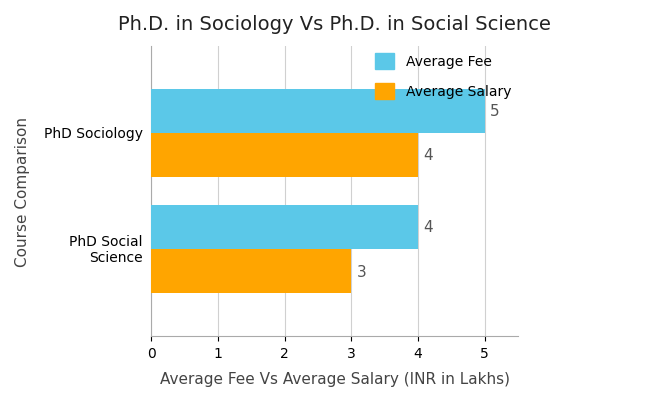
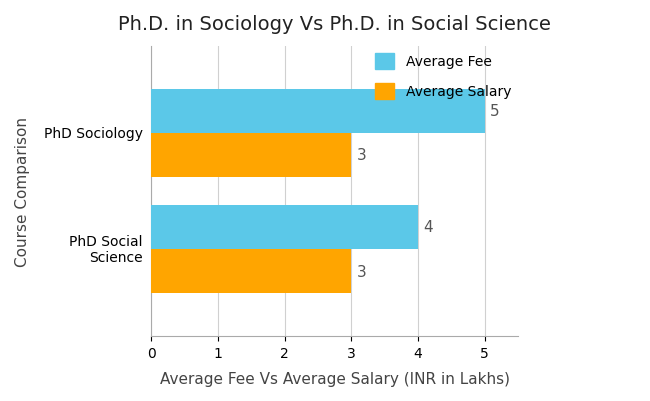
Average Salary/PhD Sociology: 4 -> 3
